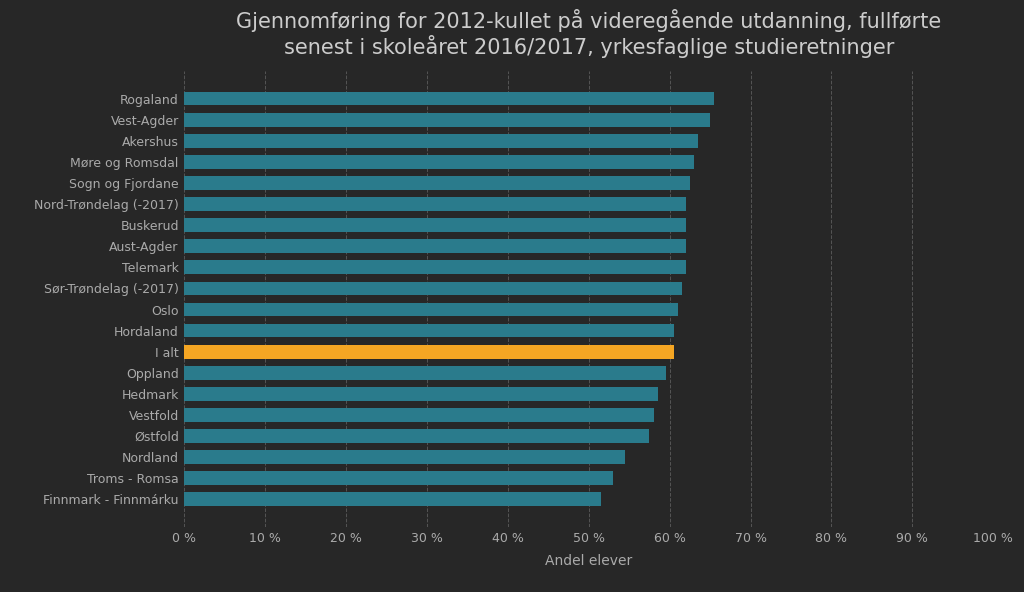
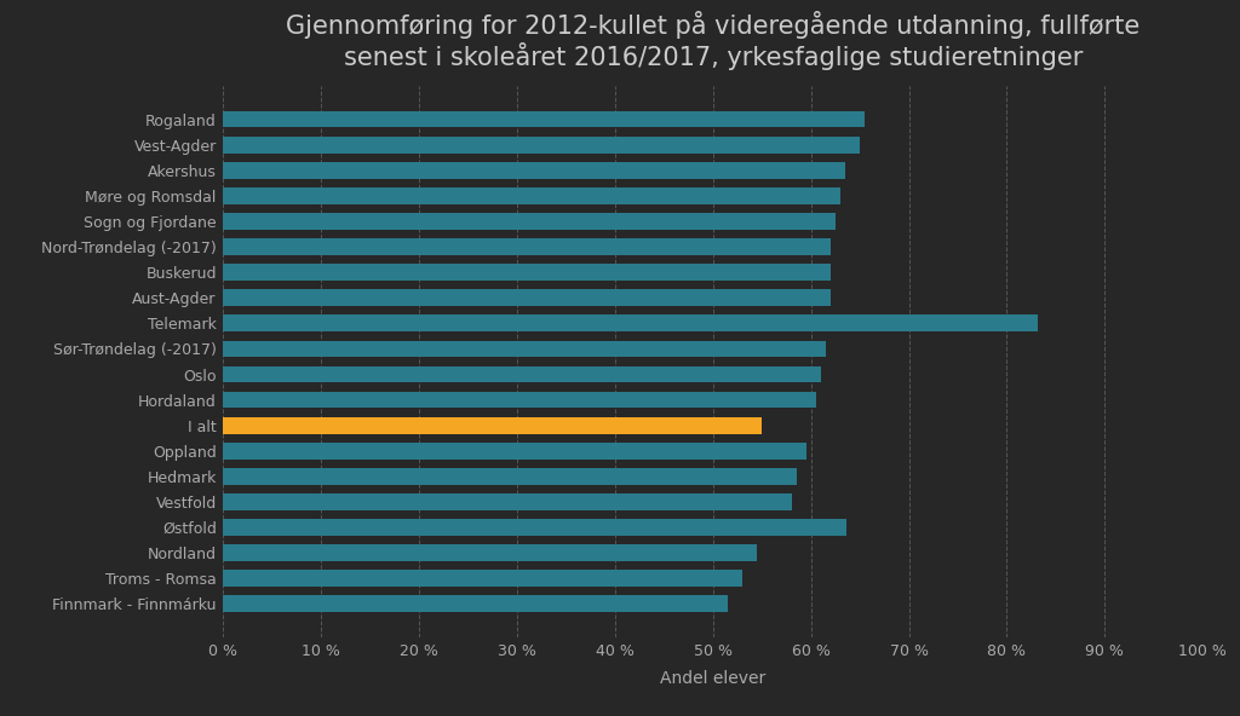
Telemark: 62.0 % -> 83.2 %
I alt: 60.5 % -> 55.0 %
Østfold: 57.5 % -> 63.6 %
